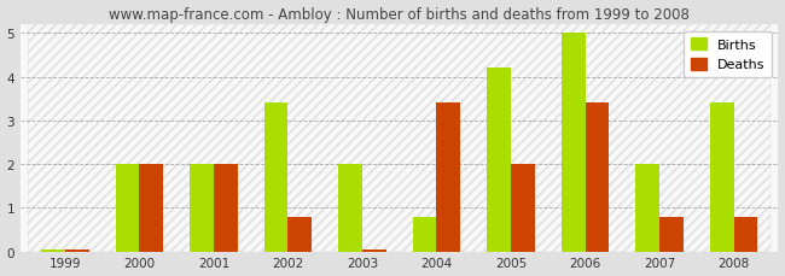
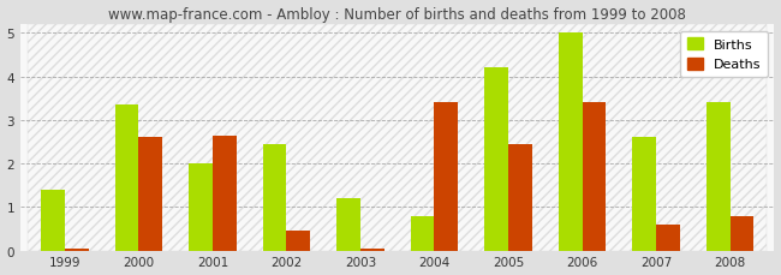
Births/1999: 0.05 -> 1.40
Births/2000: 2.00 -> 3.35
Deaths/2000: 2.00 -> 2.60
Deaths/2001: 2.00 -> 2.65
Births/2002: 3.40 -> 2.45
Deaths/2002: 0.80 -> 0.45
Births/2003: 2.00 -> 1.20
Deaths/2005: 2.00 -> 2.45
Births/2007: 2.00 -> 2.60
Deaths/2007: 0.80 -> 0.60
